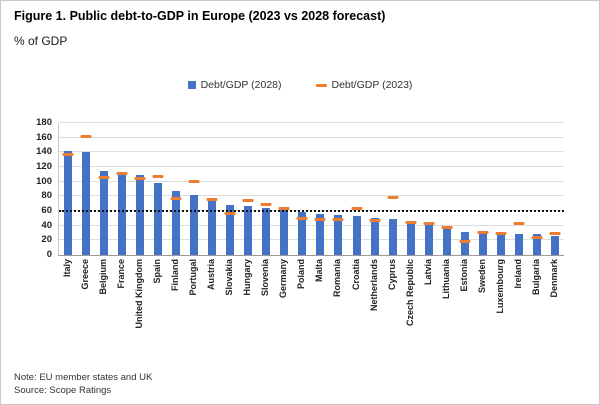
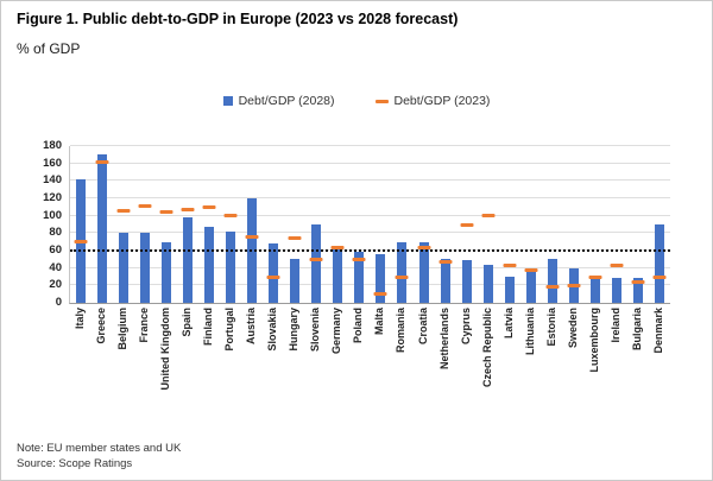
Debt/GDP (2023)/Italy: 140 -> 70
Debt/GDP (2028)/Greece: 140 -> 170
Debt/GDP (2028)/Belgium: 120 -> 80
Debt/GDP (2028)/France: 110 -> 80
Debt/GDP (2028)/United Kingdom: 110 -> 70
Debt/GDP (2023)/Finland: 80 -> 110
Debt/GDP (2028)/Austria: 80 -> 120
Debt/GDP (2023)/Slovakia: 60 -> 30
Debt/GDP (2028)/Hungary: 70 -> 50
Debt/GDP (2028)/Slovenia: 60 -> 90
Debt/GDP (2023)/Slovenia: 70 -> 50
Debt/GDP (2023)/Malta: 50 -> 10
Debt/GDP (2028)/Romania: 50 -> 70
Debt/GDP (2023)/Romania: 50 -> 30
Debt/GDP (2028)/Croatia: 50 -> 70
Debt/GDP (2023)/Cyprus: 80 -> 90
Debt/GDP (2023)/Czech Republic: 40 -> 100
Debt/GDP (2028)/Latvia: 40 -> 30
Debt/GDP (2028)/Estonia: 30 -> 50
Debt/GDP (2028)/Sweden: 30 -> 40
Debt/GDP (2023)/Sweden: 30 -> 20
Debt/GDP (2028)/Denmark: 30 -> 90
